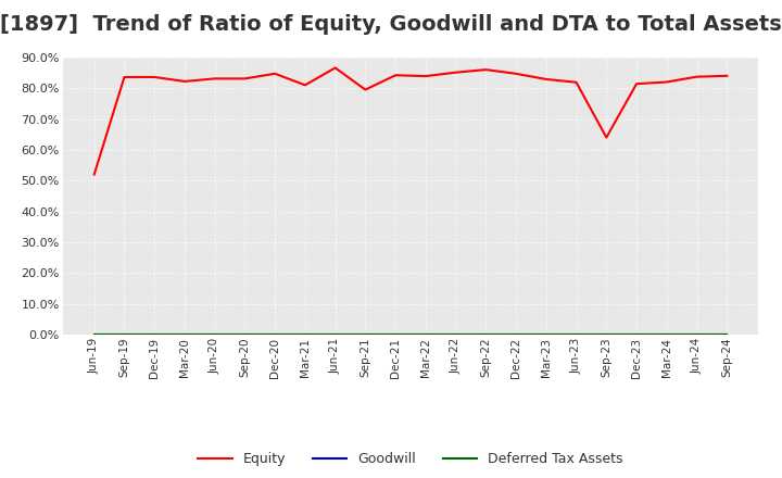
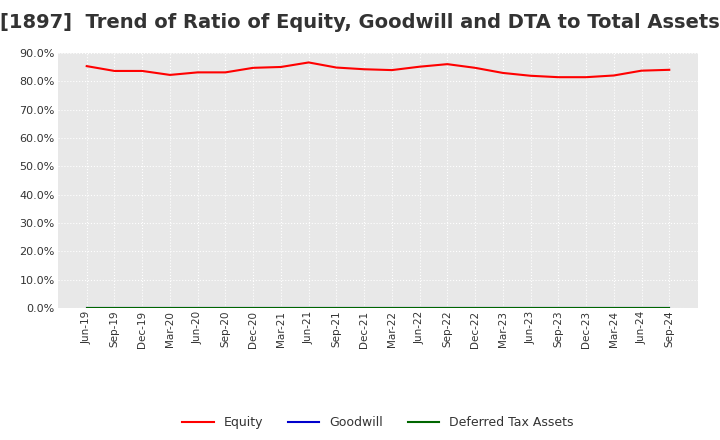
Equity/Jun-19: 52.0% -> 85.3%
Equity/Mar-21: 81.0% -> 85.0%
Equity/Sep-21: 79.5% -> 84.8%
Equity/Sep-23: 64.0% -> 81.4%
